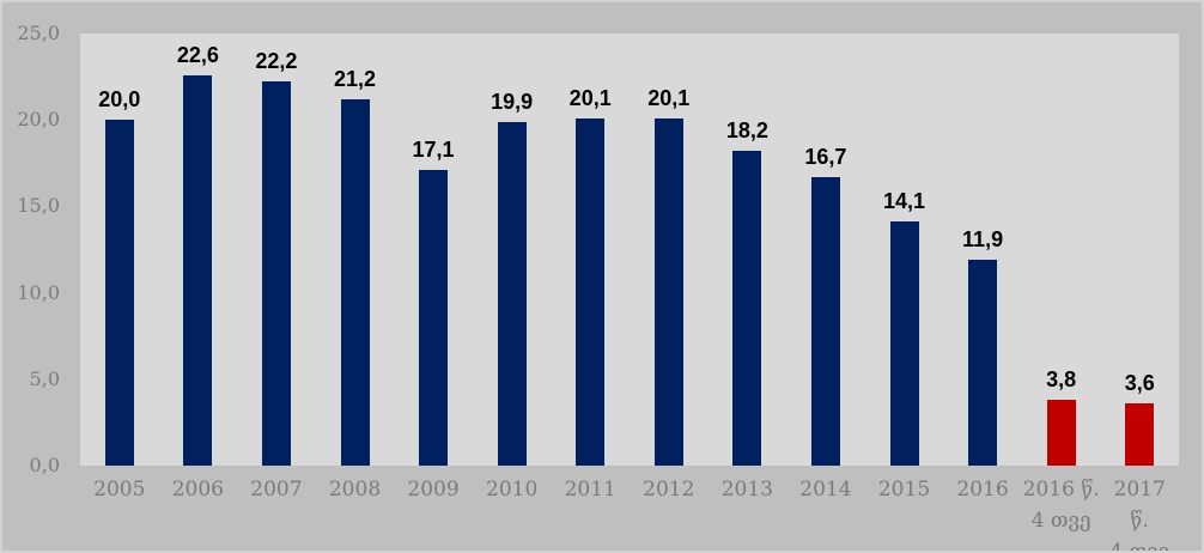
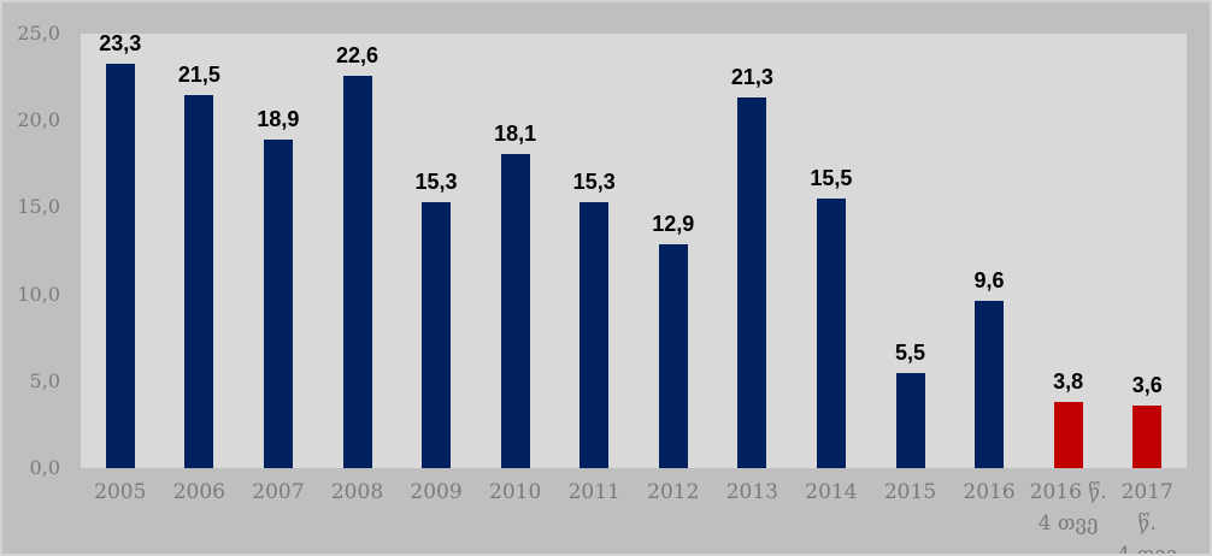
2005: 20,0 -> 23,3
2006: 22,6 -> 21,5
2007: 22,2 -> 18,9
2008: 21,2 -> 22,6
2009: 17,1 -> 15,3
2010: 19,9 -> 18,1
2011: 20,1 -> 15,3
2012: 20,1 -> 12,9
2013: 18,2 -> 21,3
2014: 16,7 -> 15,5
2015: 14,1 -> 5,5
2016: 11,9 -> 9,6
